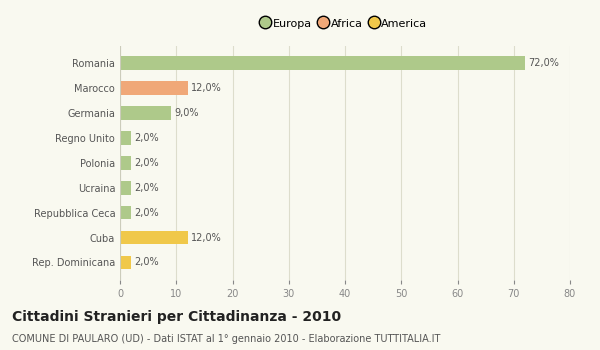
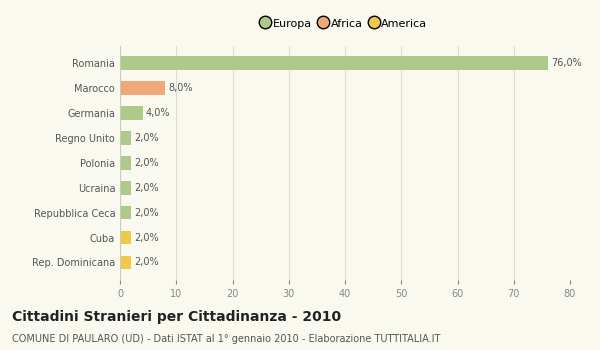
Romania: 72,0% -> 76,0%
Marocco: 12,0% -> 8,0%
Germania: 9,0% -> 4,0%
Cuba: 12,0% -> 2,0%
